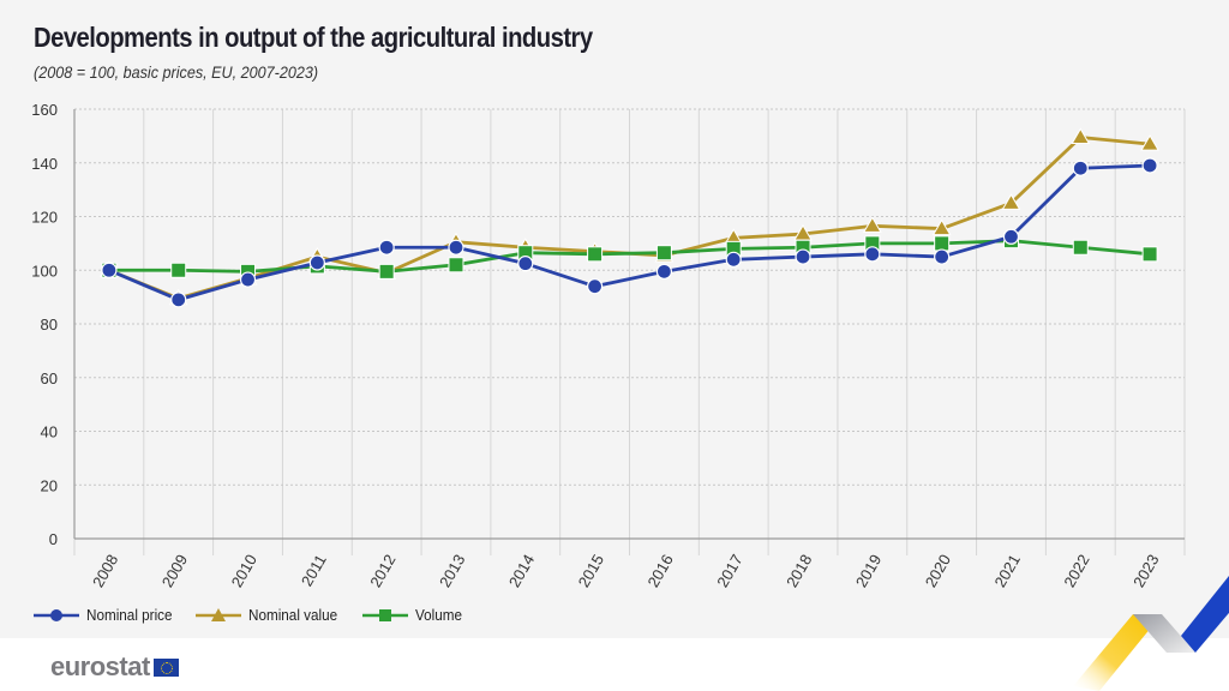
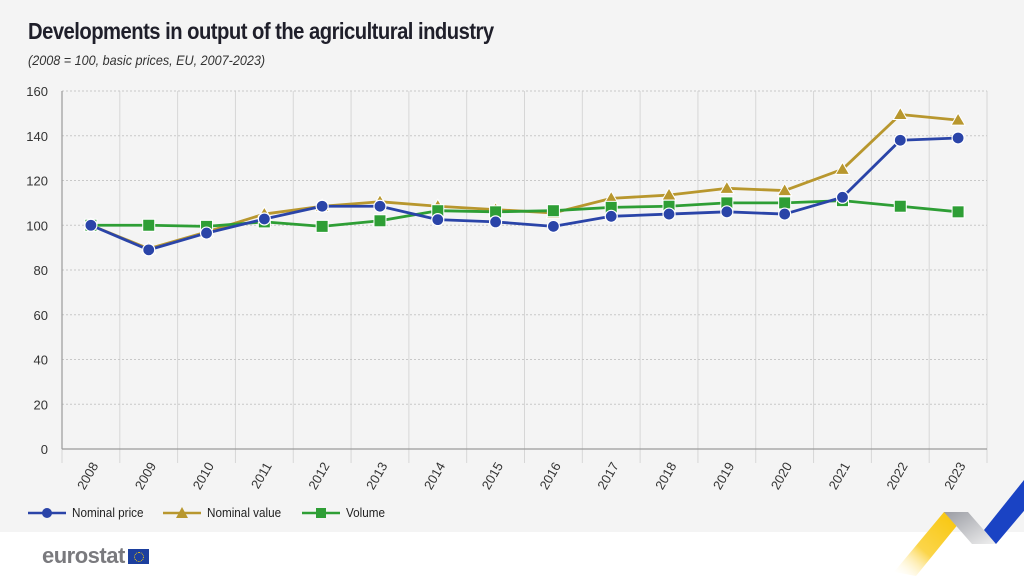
Nominal value/2012: 99 -> 108
Nominal price/2015: 94 -> 102
